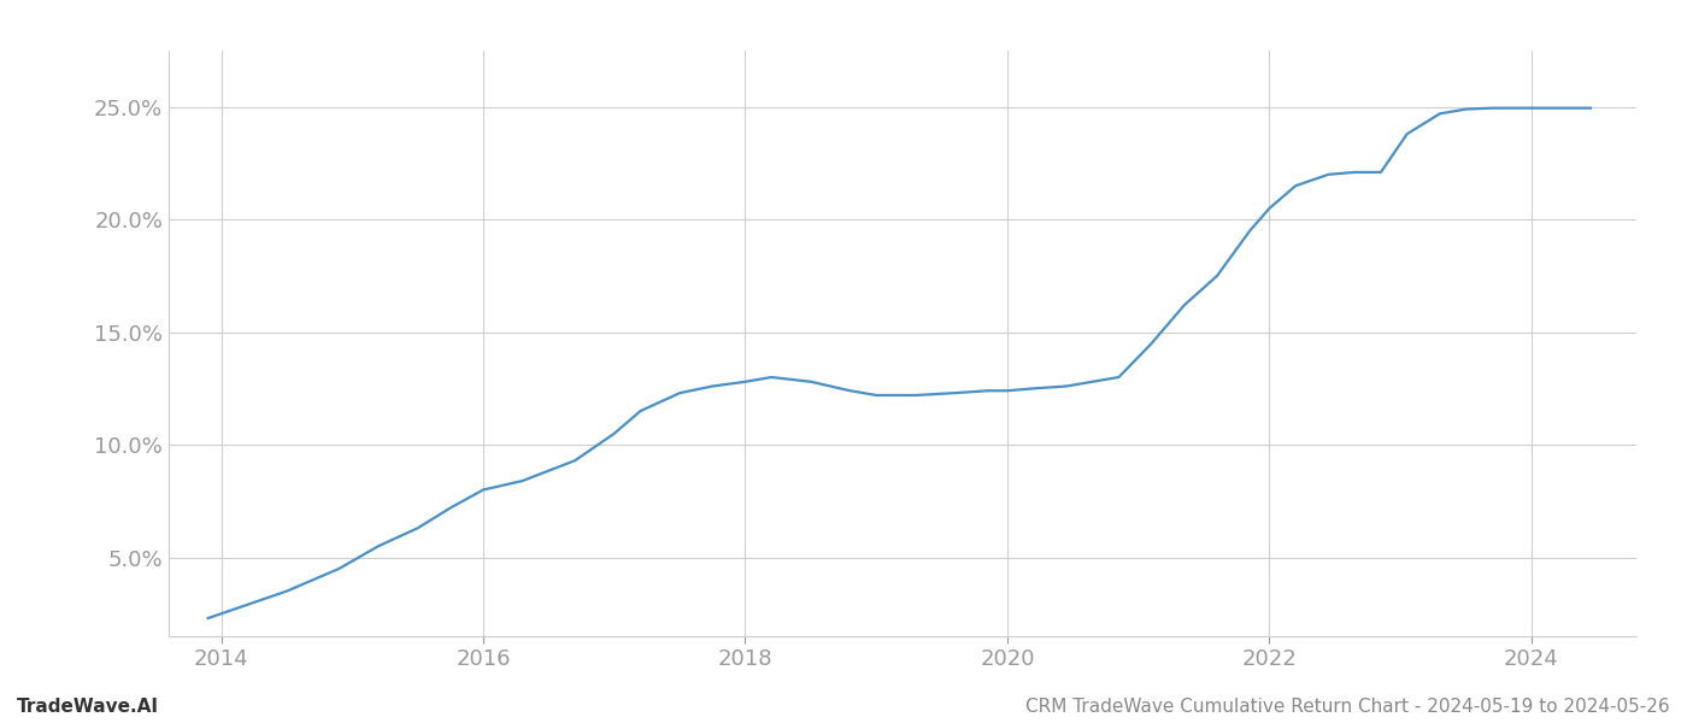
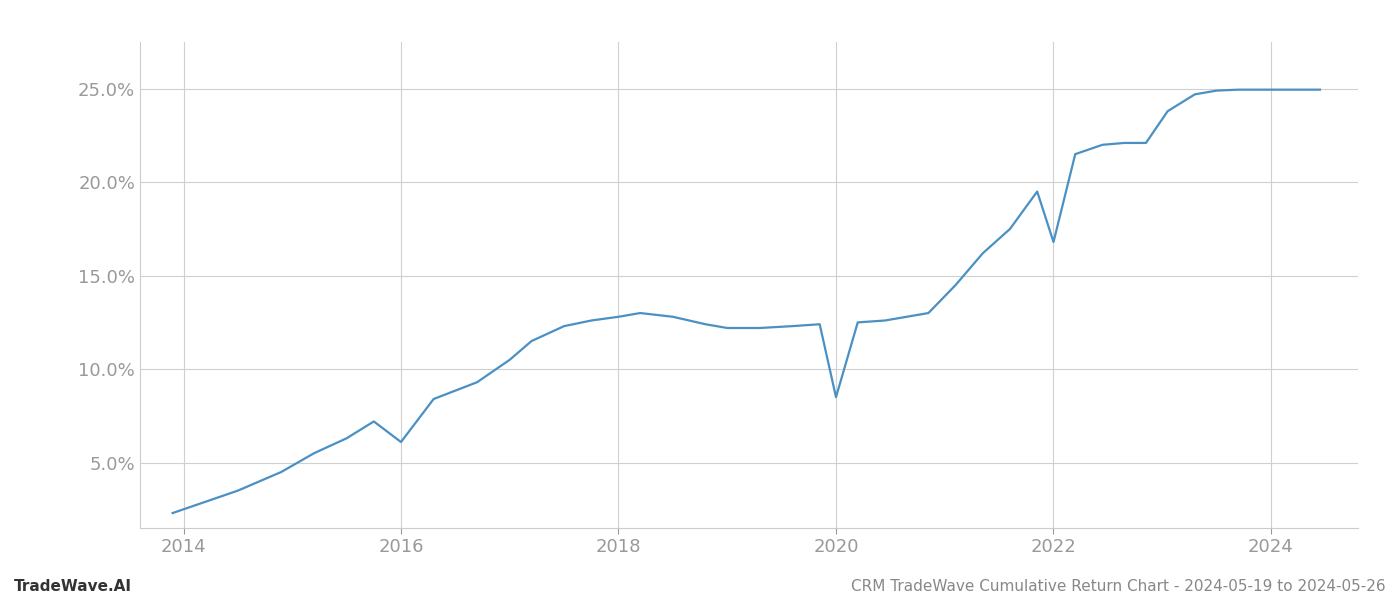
2016: 8.0% -> 6.1%
2020: 12.4% -> 8.5%
2022: 20.5% -> 16.8%
